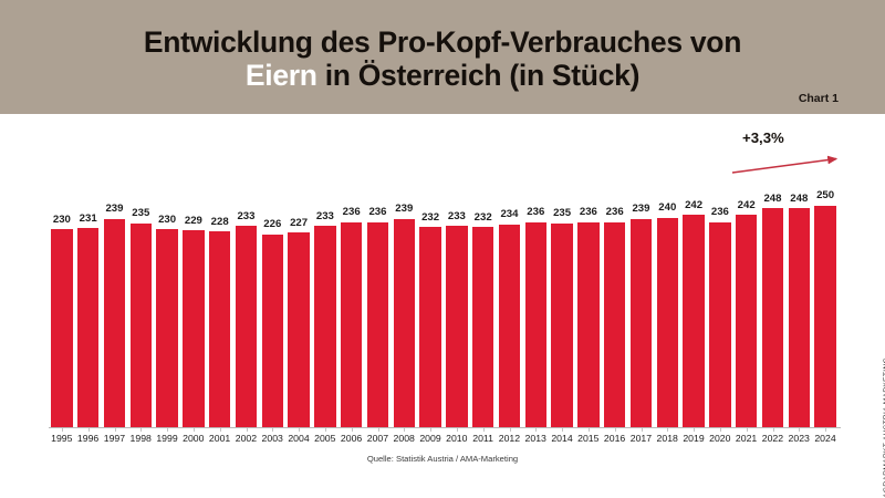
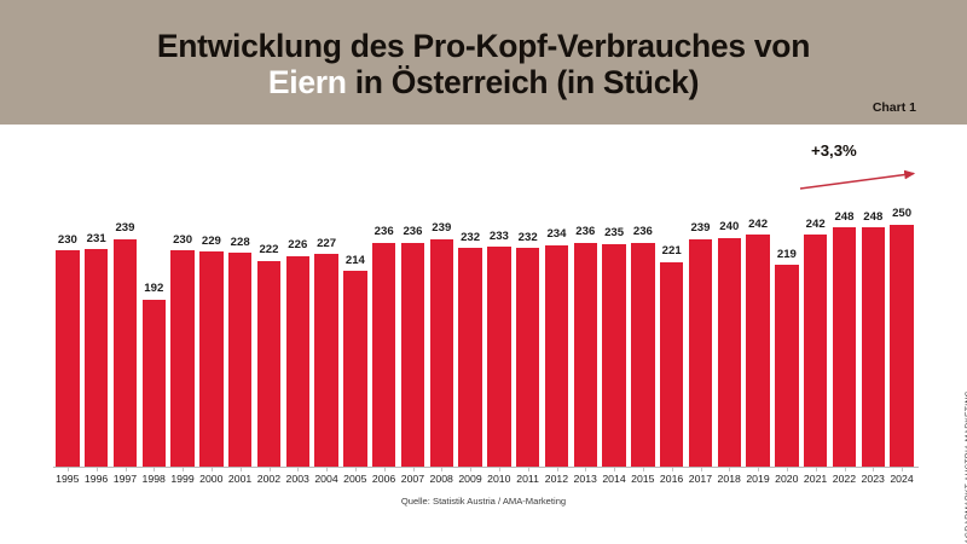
1998: 235 -> 192
2002: 233 -> 222
2005: 233 -> 214
2016: 236 -> 221
2020: 236 -> 219
